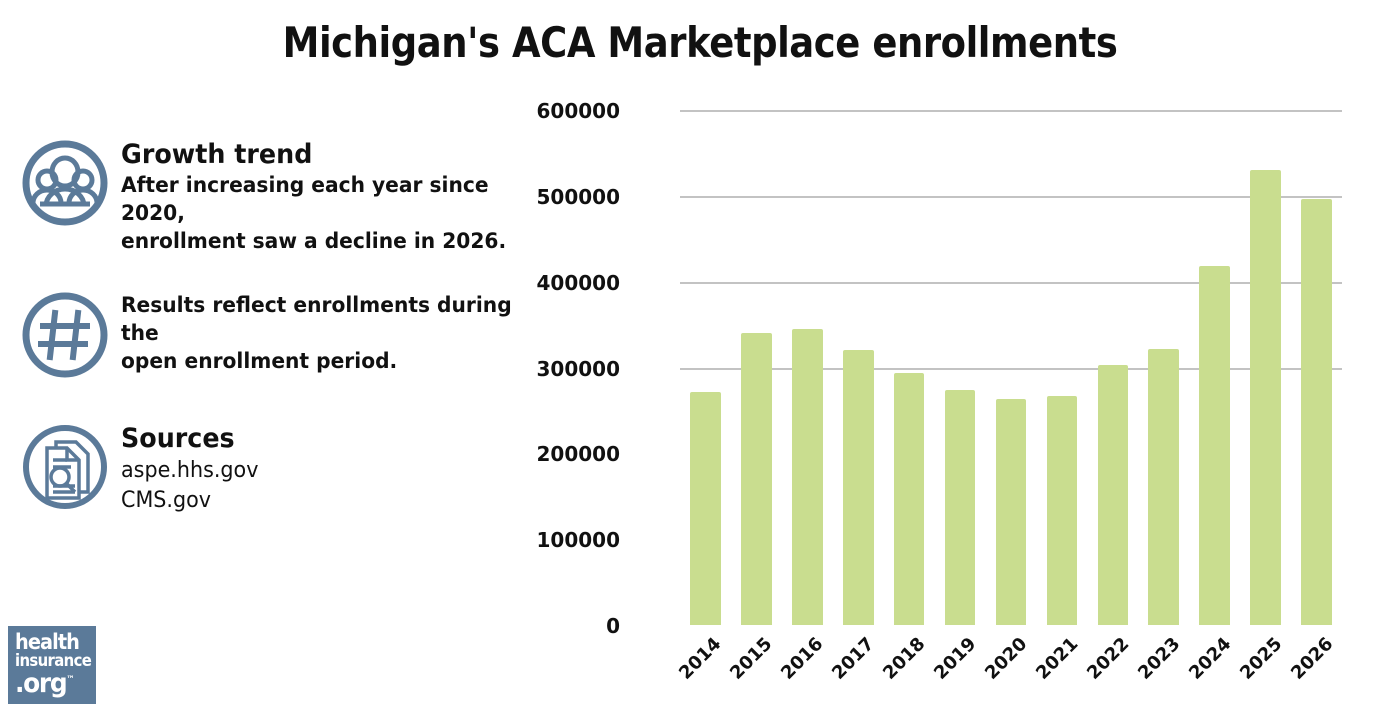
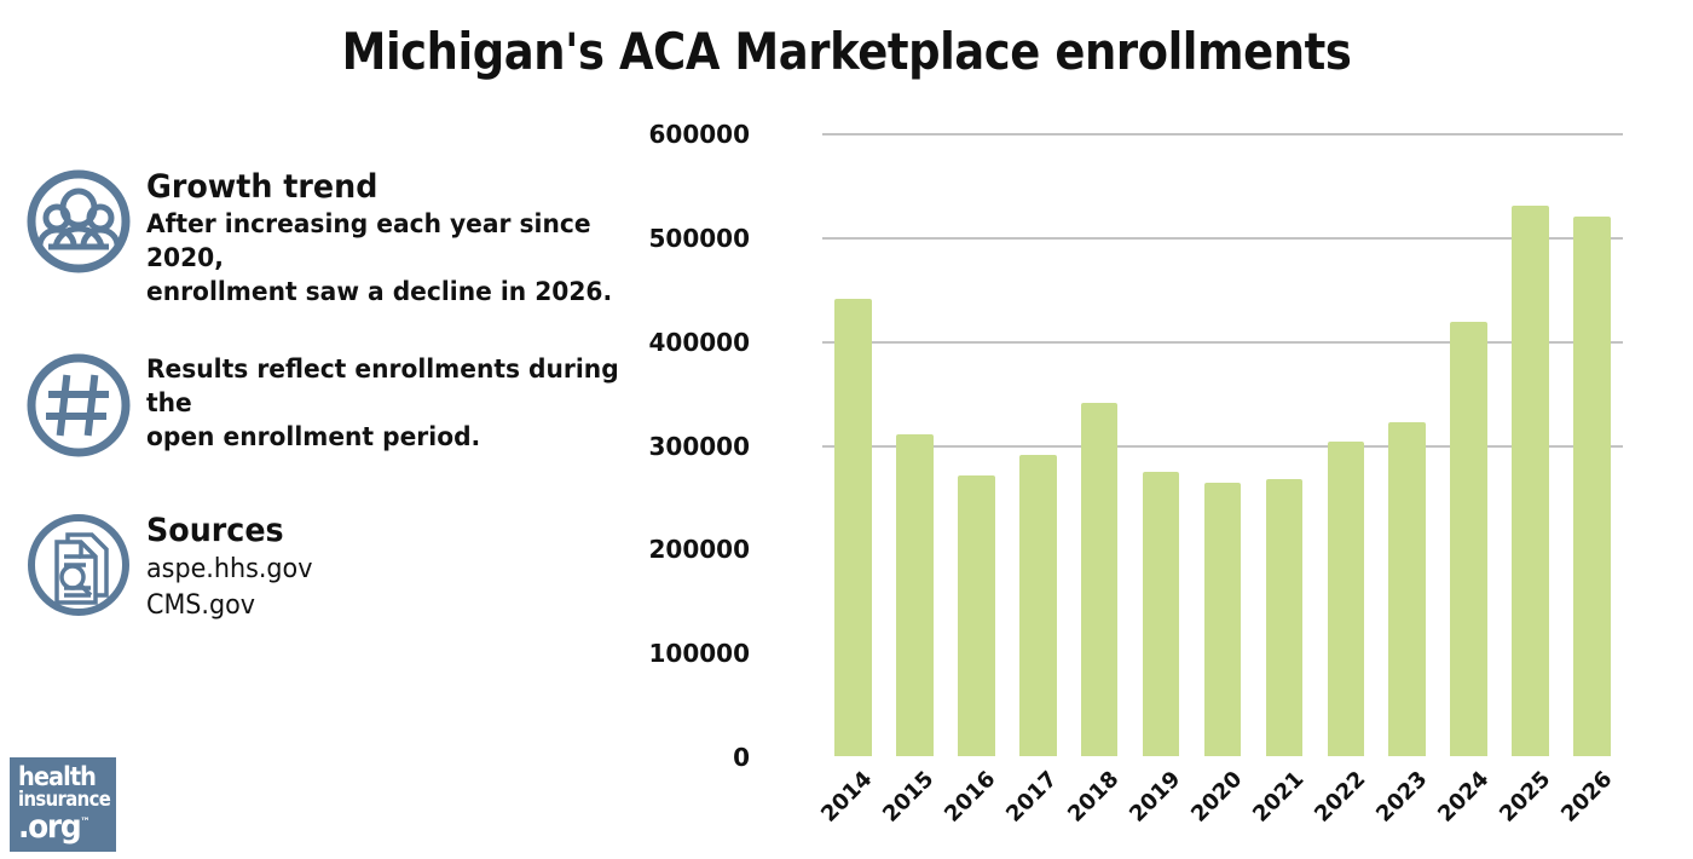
2014: 270000 -> 440000
2015: 340000 -> 310000
2016: 340000 -> 270000
2017: 320000 -> 290000
2018: 290000 -> 340000
2026: 500000 -> 520000
